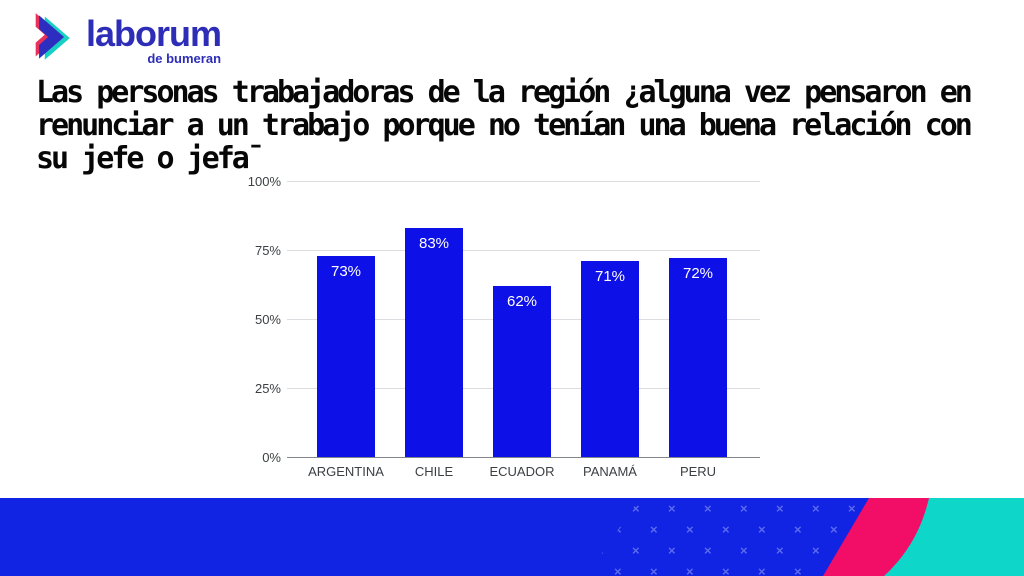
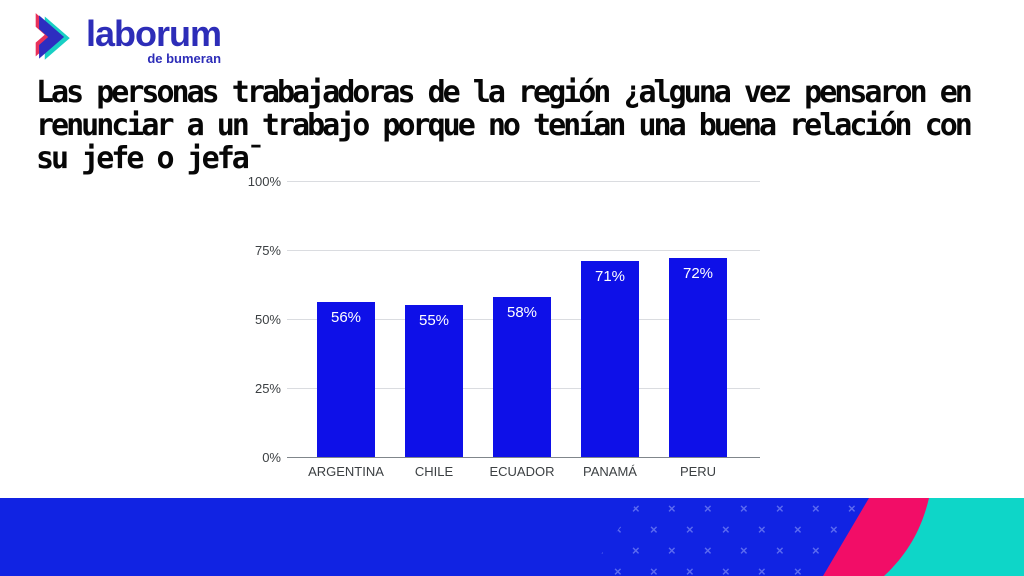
ARGENTINA: 73% -> 56%
CHILE: 83% -> 55%
ECUADOR: 62% -> 58%
